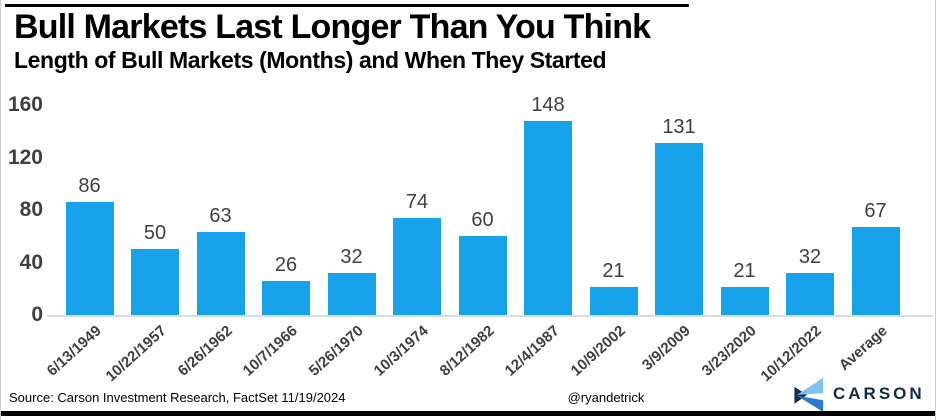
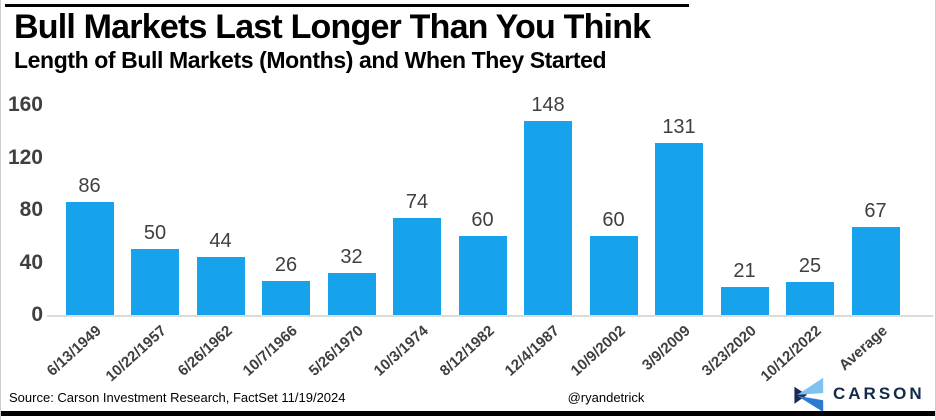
6/26/1962: 63 -> 44
10/9/2002: 21 -> 60
10/12/2022: 32 -> 25
